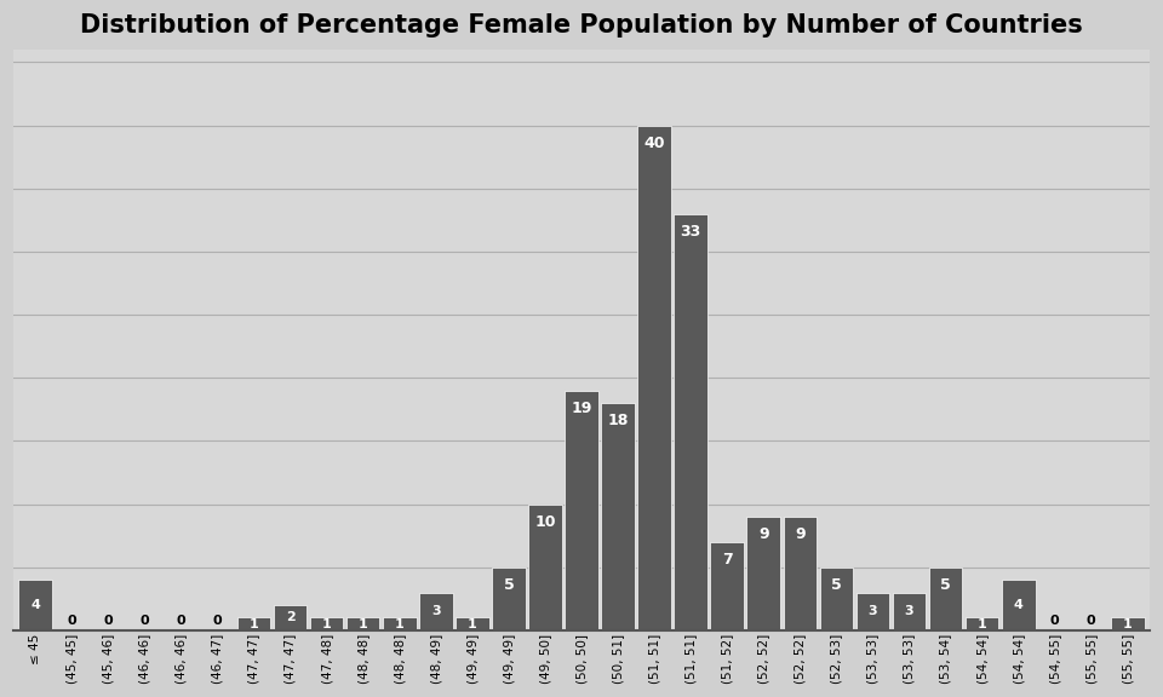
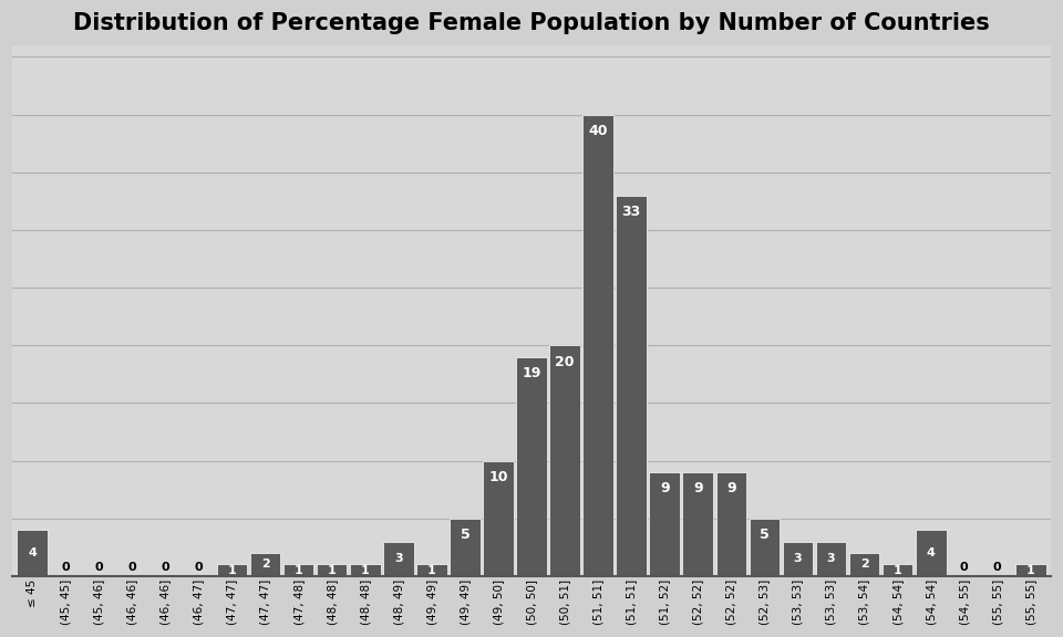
(50, 51]: 18 -> 20
(51, 52]: 7 -> 9
(53, 54]: 5 -> 2
